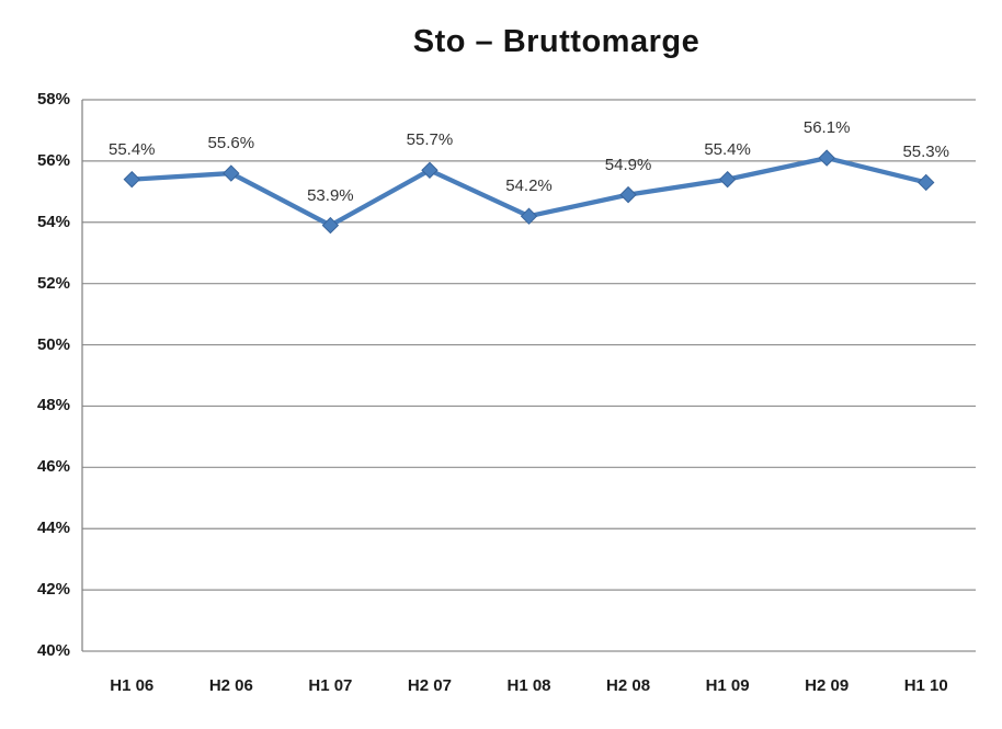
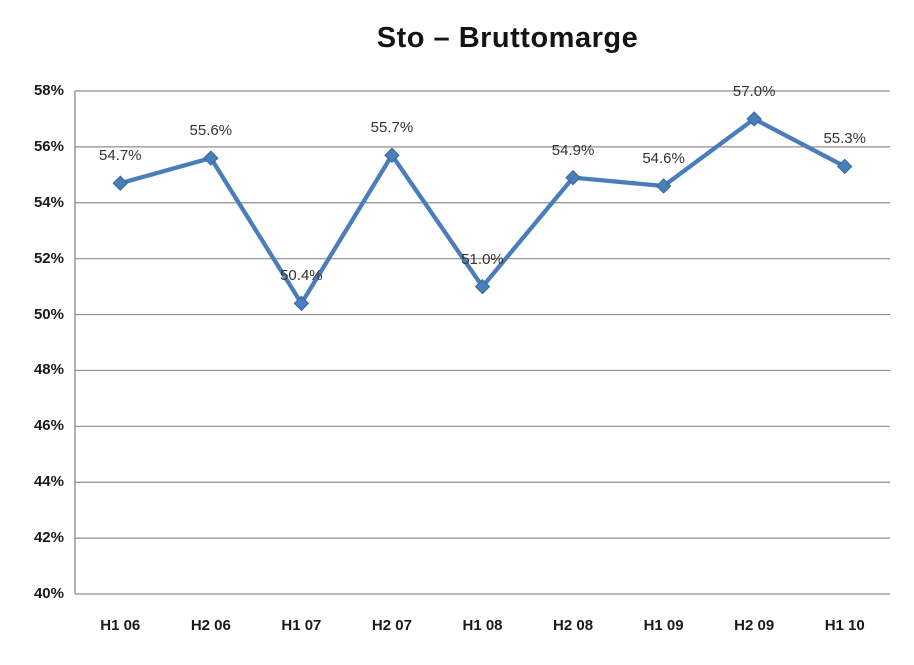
H1 06: 55.4% -> 54.7%
H1 07: 53.9% -> 50.4%
H1 08: 54.2% -> 51.0%
H1 09: 55.4% -> 54.6%
H2 09: 56.1% -> 57.0%
